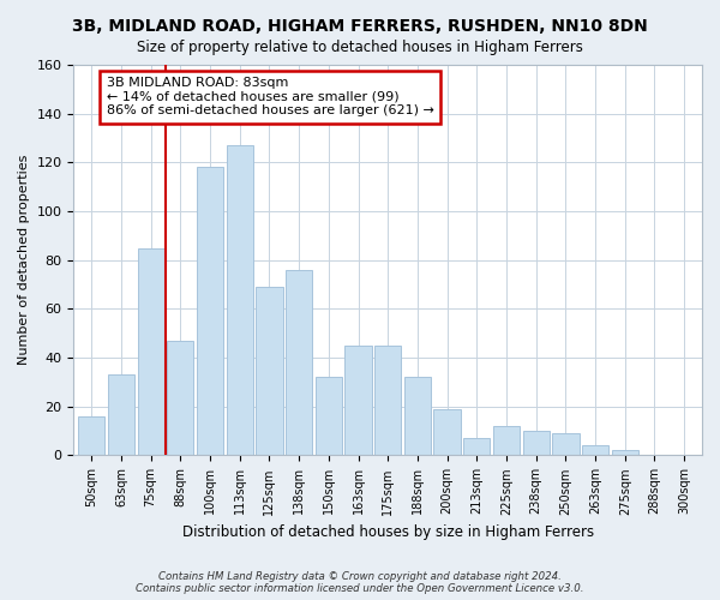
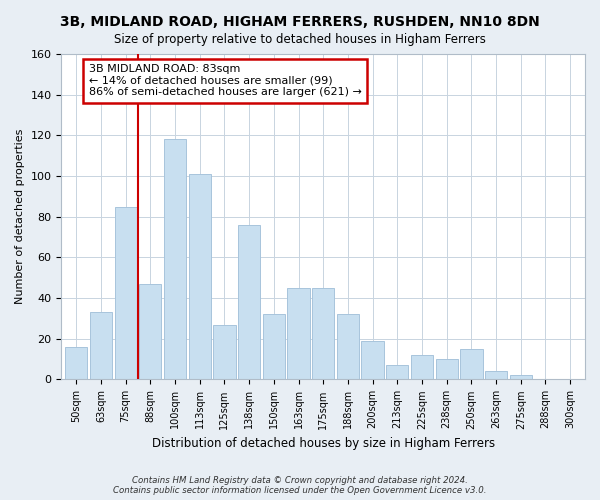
113sqm: 127 -> 101
125sqm: 69 -> 27
250sqm: 9 -> 15
